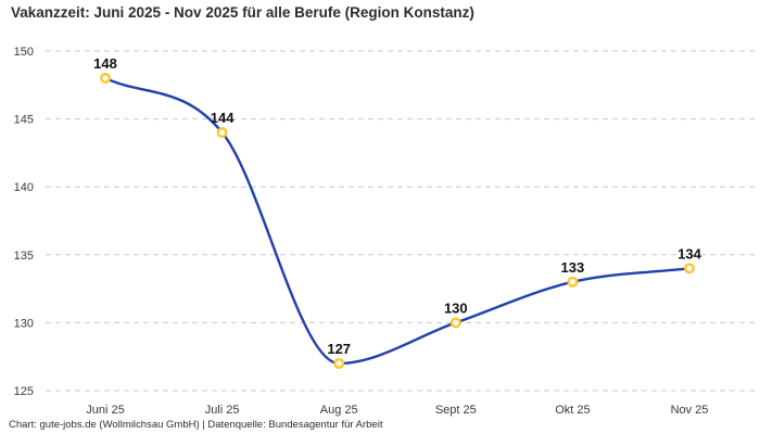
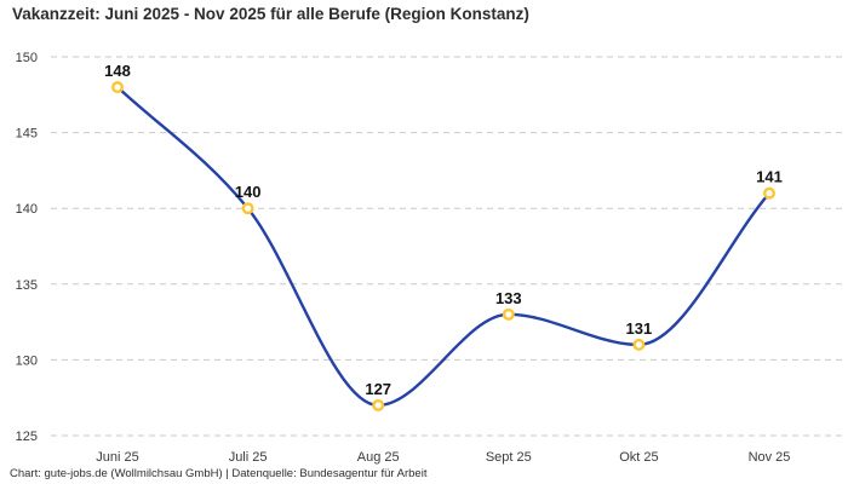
Juli 25: 144 -> 140
Sept 25: 130 -> 133
Okt 25: 133 -> 131
Nov 25: 134 -> 141
